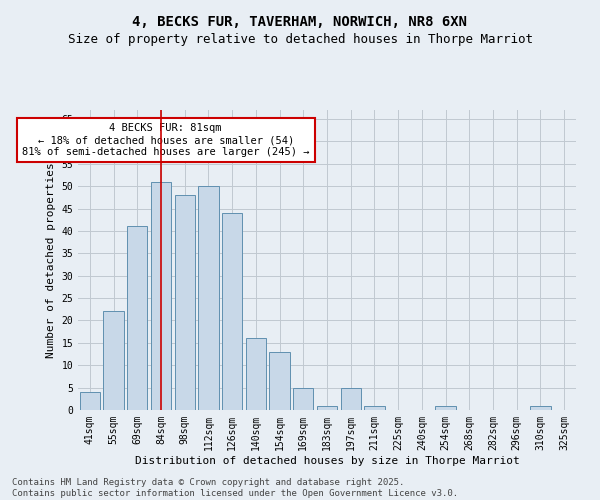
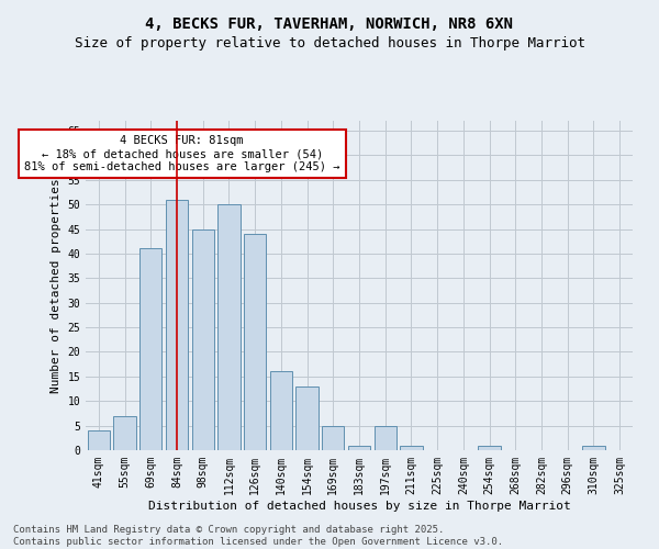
55sqm: 22 -> 7
98sqm: 48 -> 45
